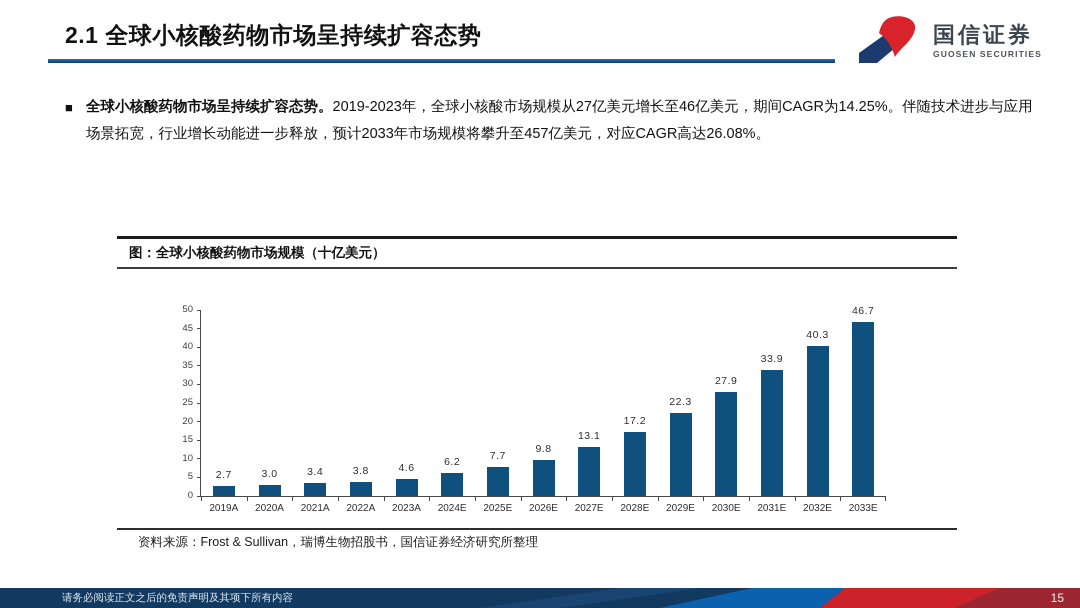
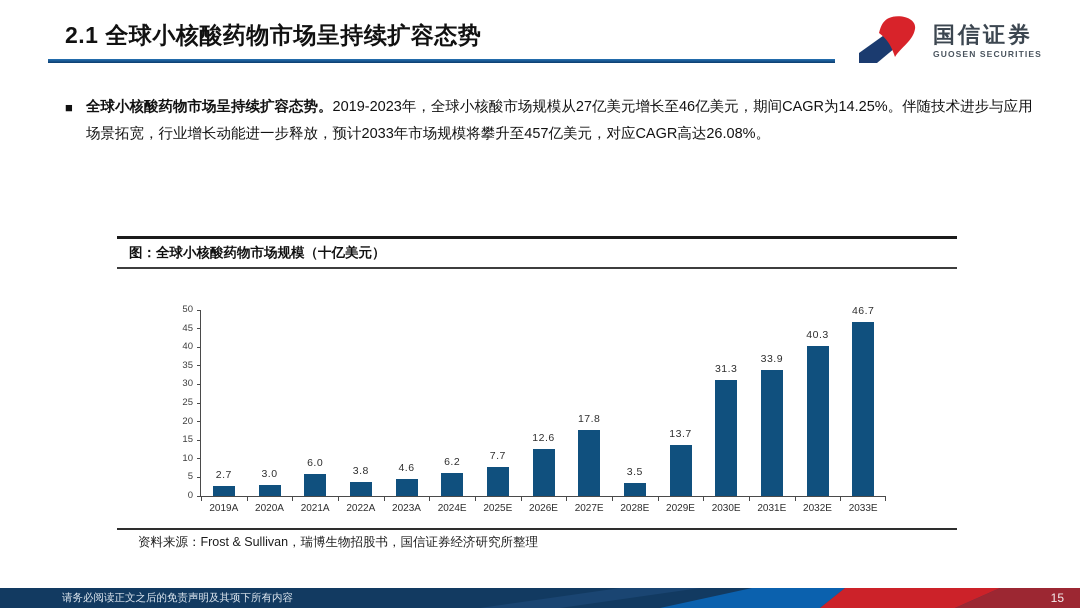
2021A: 3.4 -> 6.0
2026E: 9.8 -> 12.6
2027E: 13.1 -> 17.8
2028E: 17.2 -> 3.5
2029E: 22.3 -> 13.7
2030E: 27.9 -> 31.3
